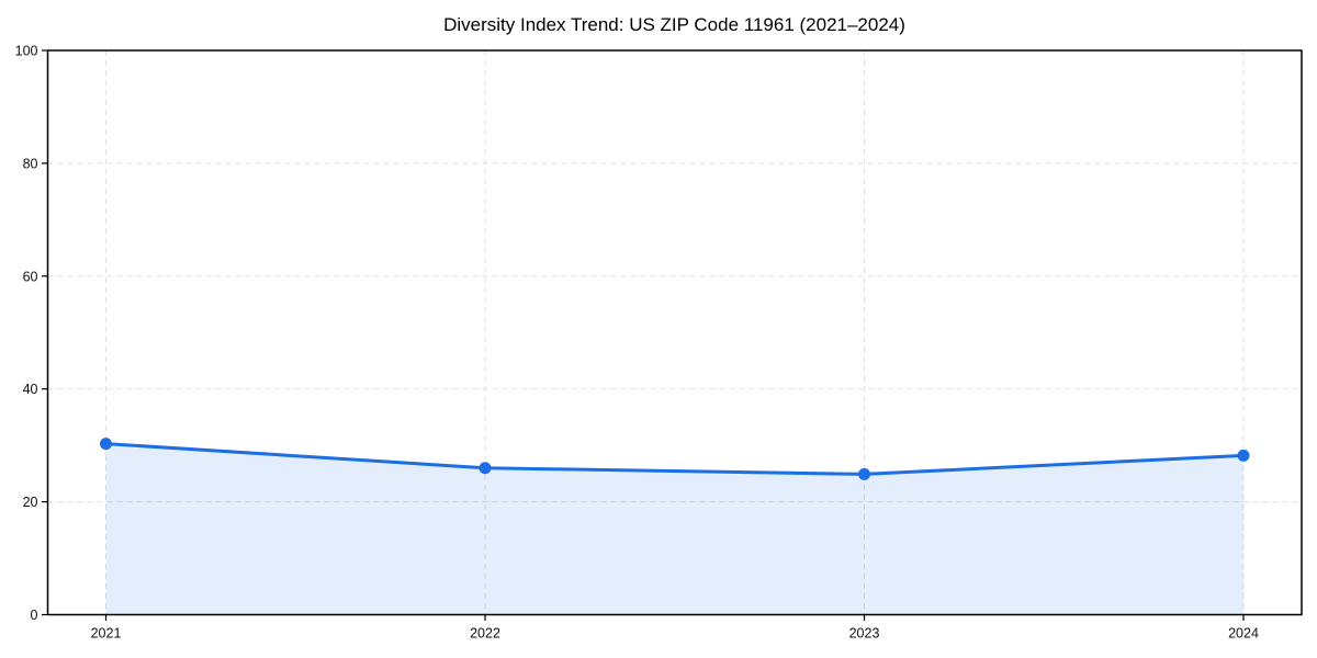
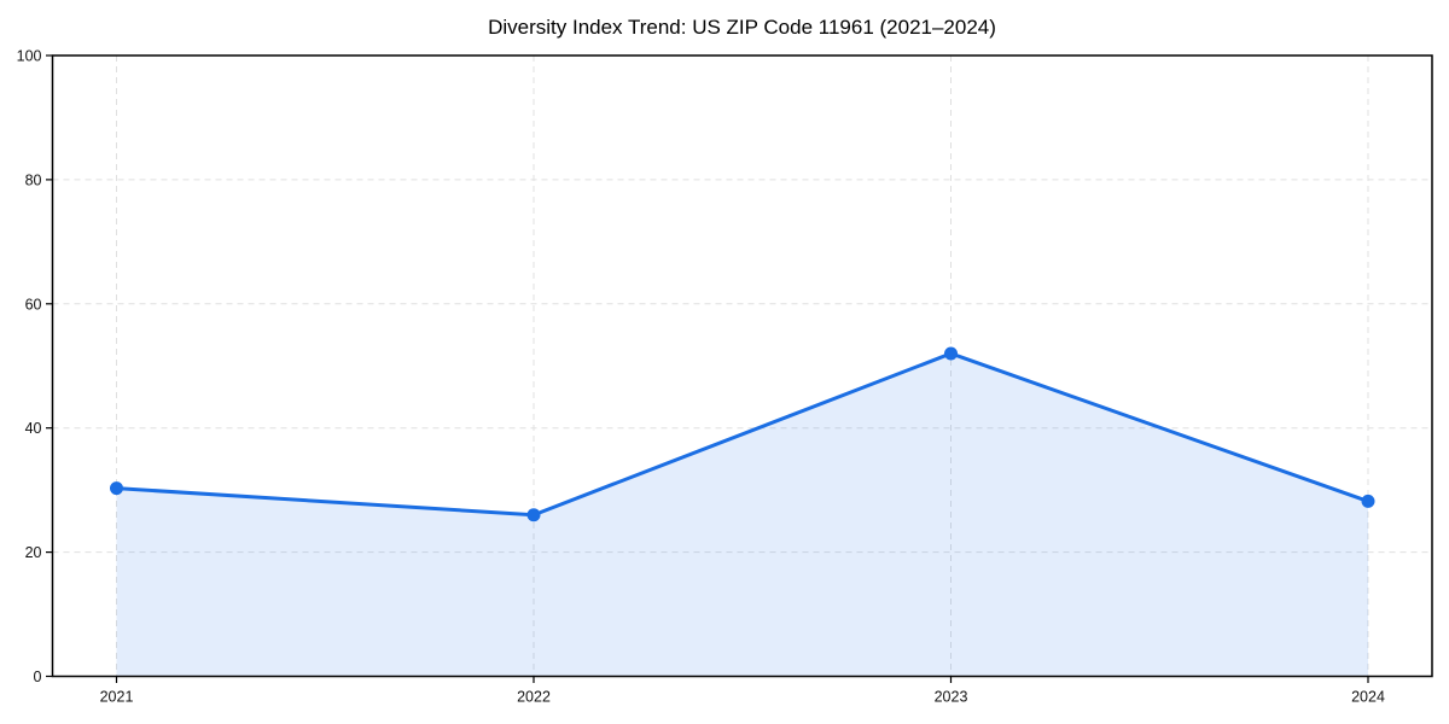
2023: 25 -> 52
